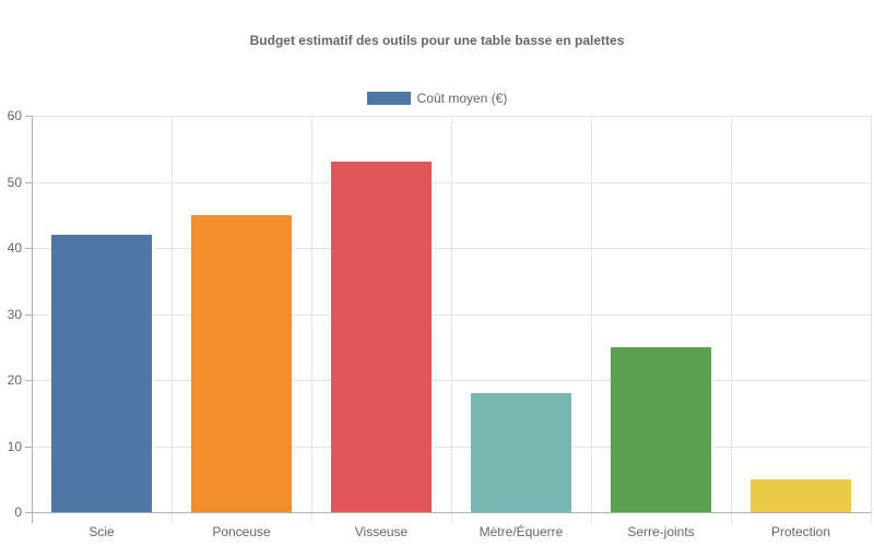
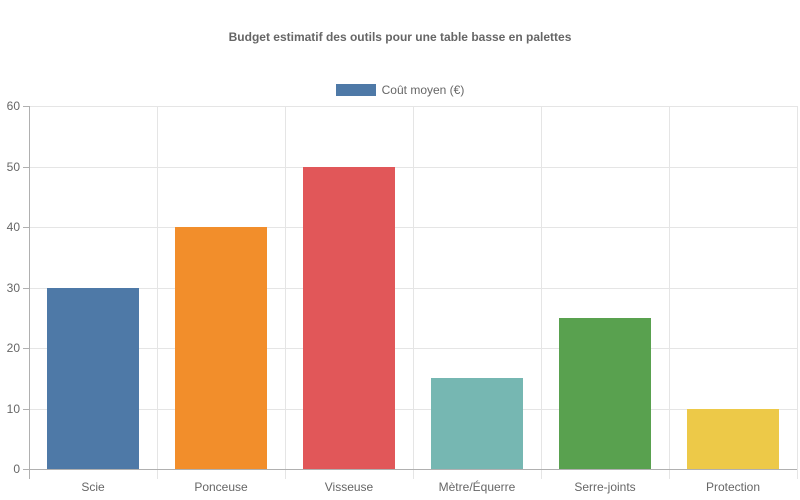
Scie: 42 -> 30
Ponceuse: 45 -> 40
Visseuse: 53 -> 50
Mètre/Équerre: 18 -> 15
Protection: 5 -> 10
